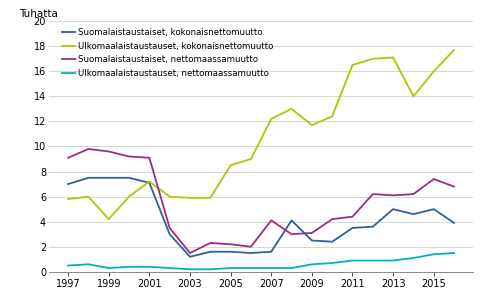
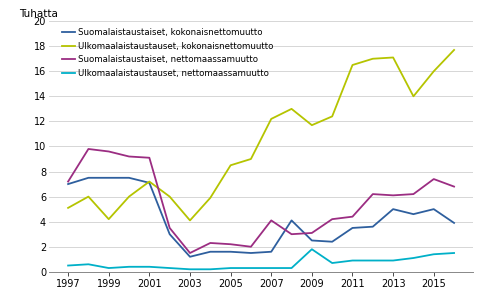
Ulkomaalaistaustauset, kokonaisnettomuutto/1997: 5.8 -> 5.1
Suomalaistaustaiset, nettomaassamuutto/1997: 9.1 -> 7.2
Ulkomaalaistaustauset, kokonaisnettomuutto/2003: 5.9 -> 4.1
Ulkomaalaistaustauset, nettomaassamuutto/2009: 0.6 -> 1.8
